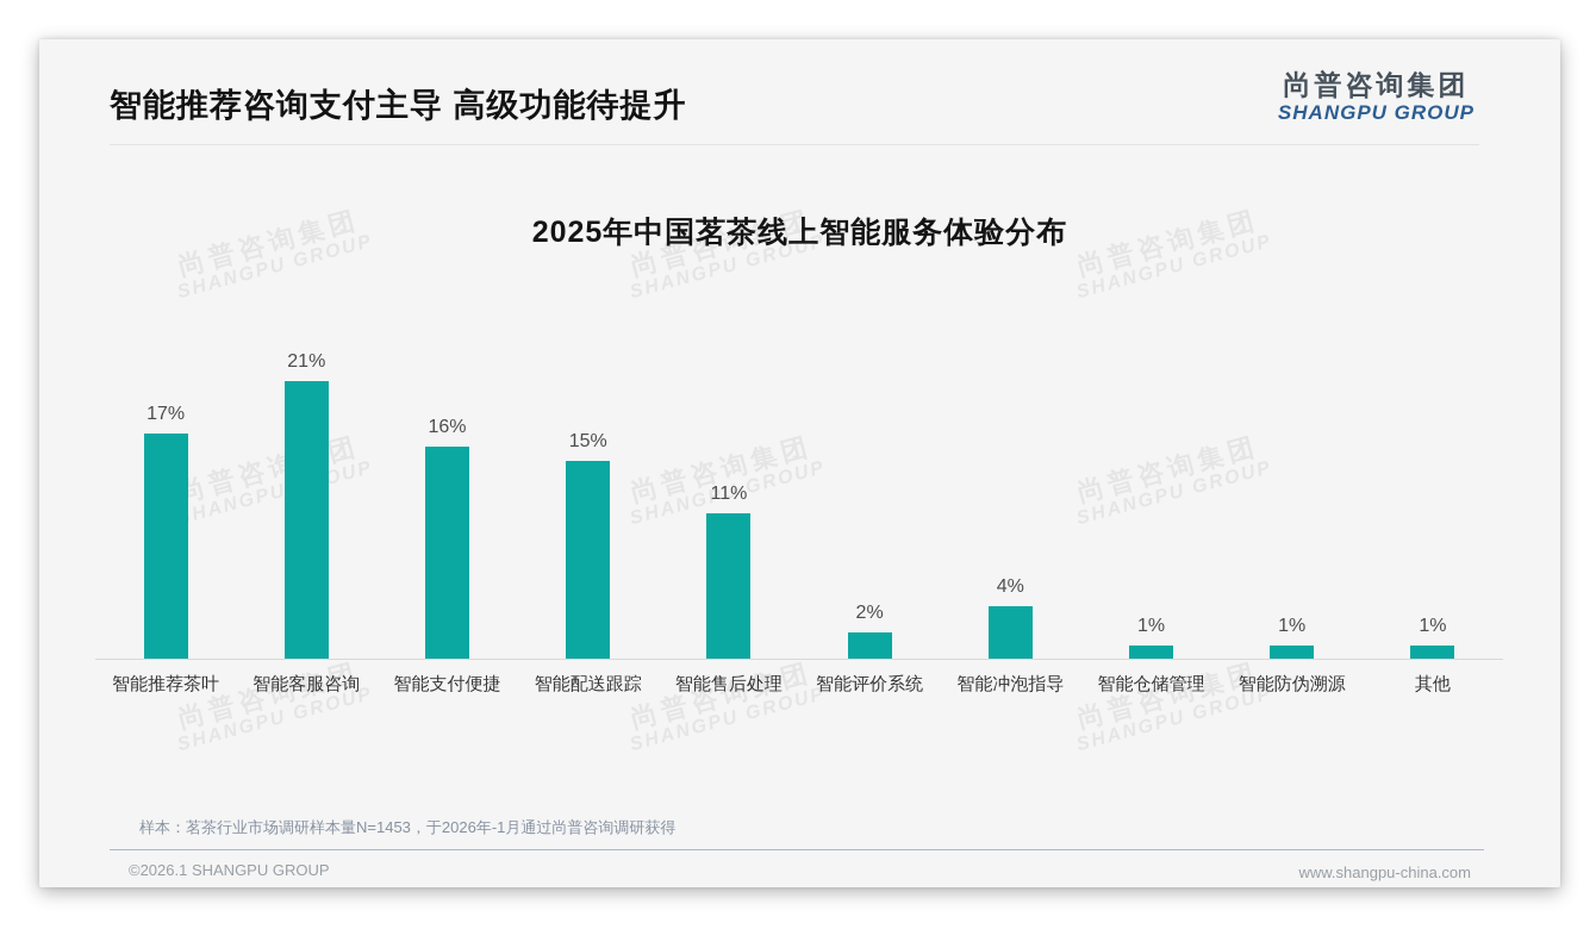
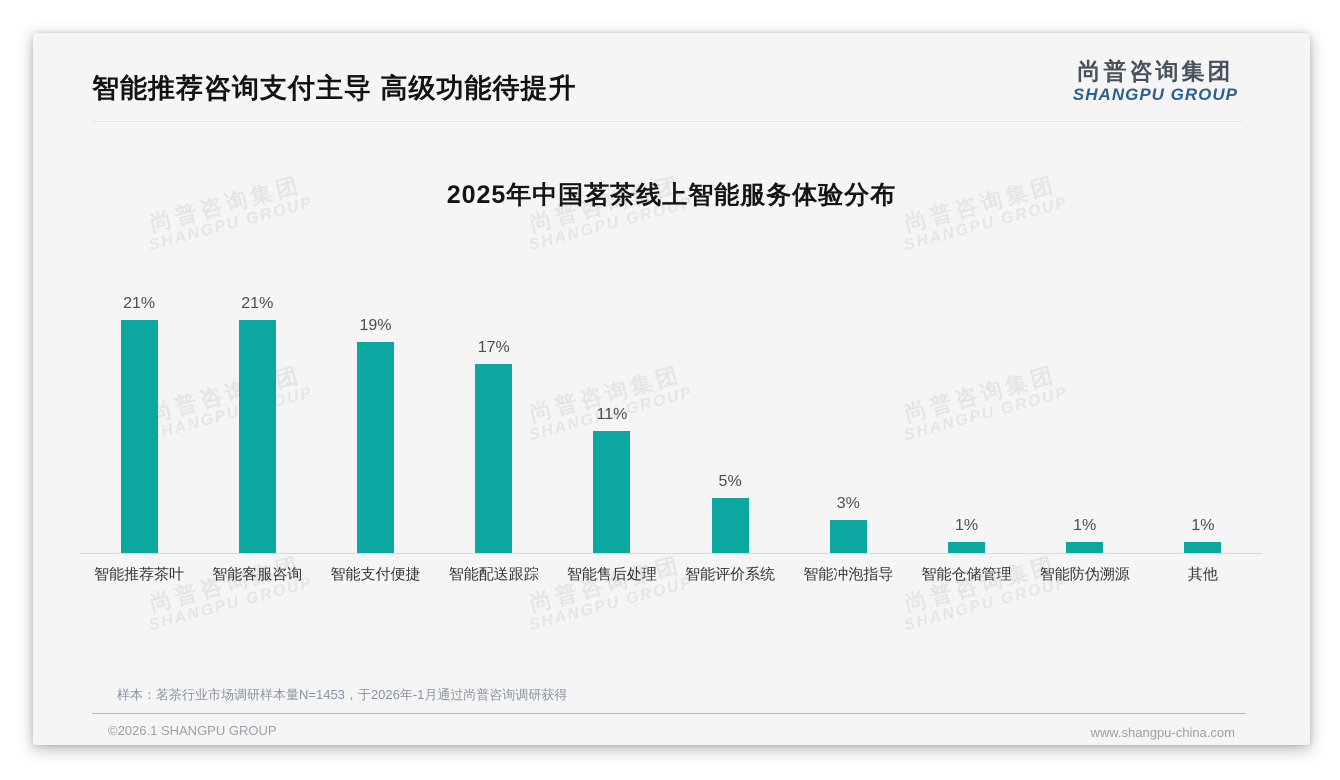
智能推荐茶叶: 17% -> 21%
智能支付便捷: 16% -> 19%
智能配送跟踪: 15% -> 17%
智能评价系统: 2% -> 5%
智能冲泡指导: 4% -> 3%
